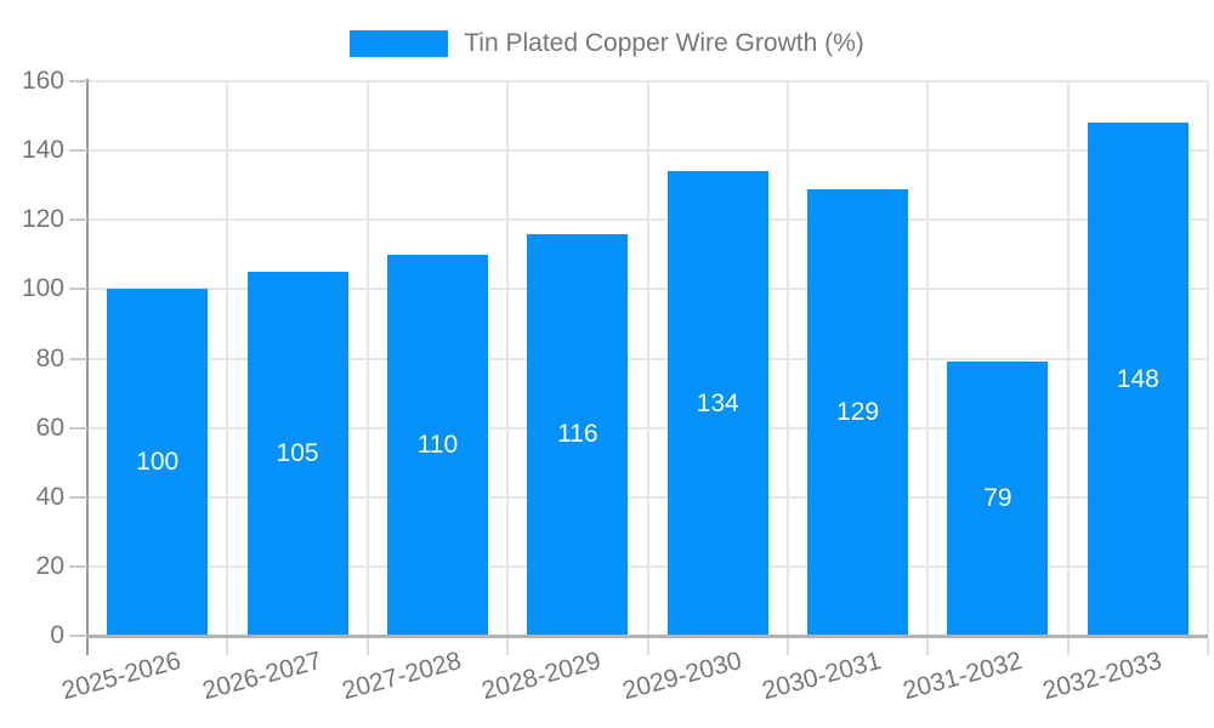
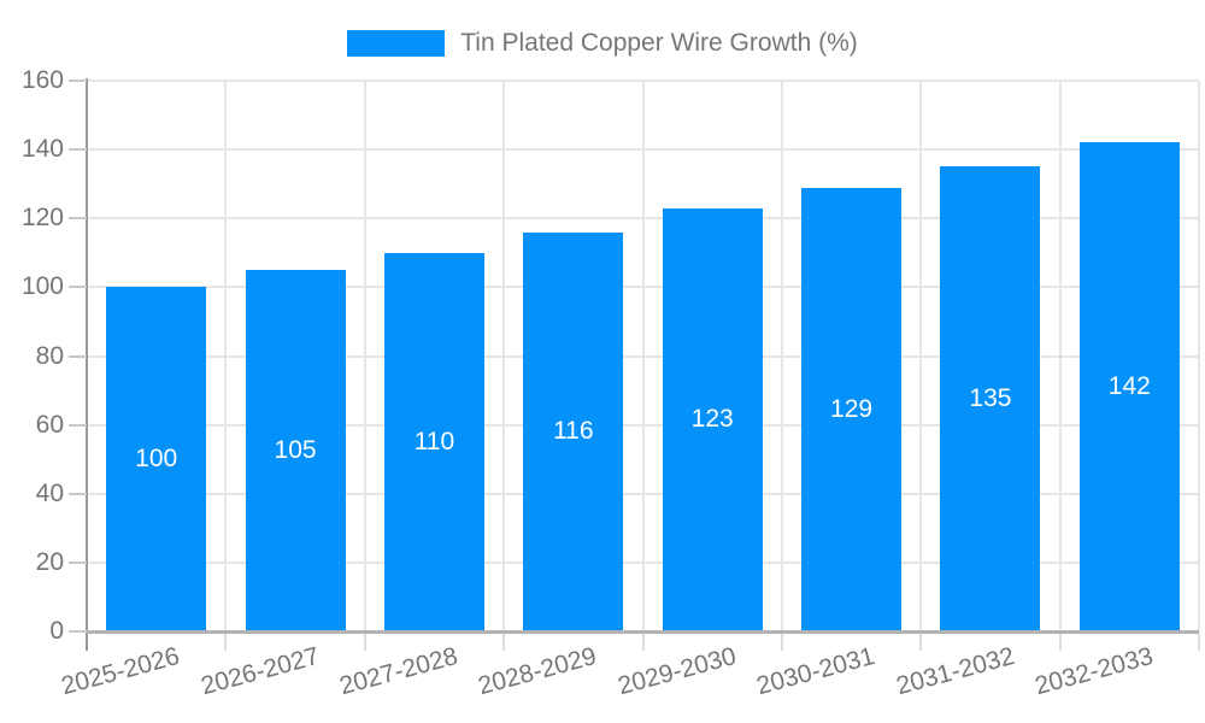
2029-2030: 134 -> 123
2031-2032: 79 -> 135
2032-2033: 148 -> 142
